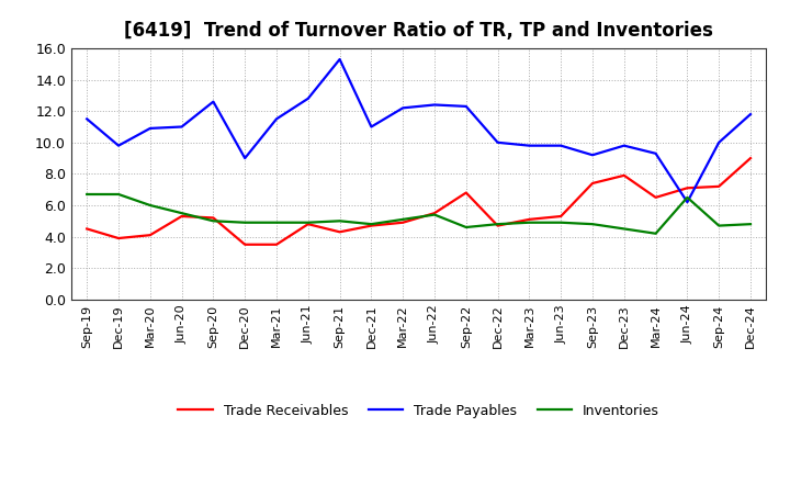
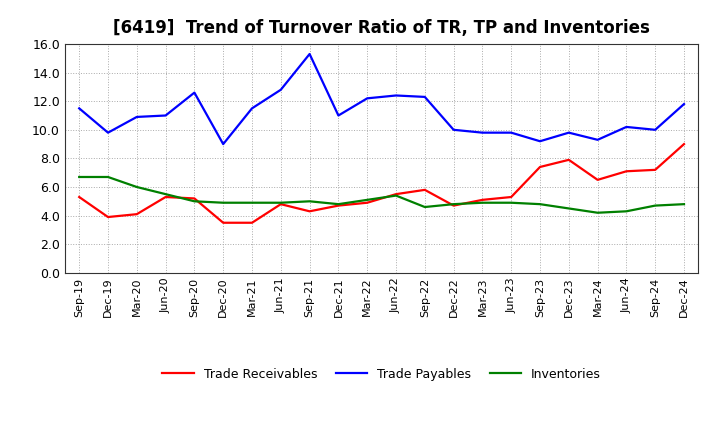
Trade Receivables/Sep-19: 4.5 -> 5.3
Trade Receivables/Sep-22: 6.8 -> 5.8
Trade Payables/Jun-24: 6.2 -> 10.2
Inventories/Jun-24: 6.5 -> 4.3
